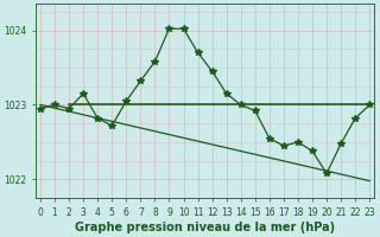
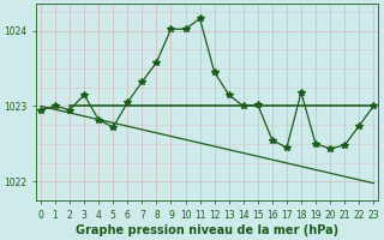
11: 1023.70 -> 1024.16
15: 1022.92 -> 1023.02
18: 1022.50 -> 1023.18
19: 1022.38 -> 1022.50
20: 1022.08 -> 1022.44
22: 1022.82 -> 1022.74
